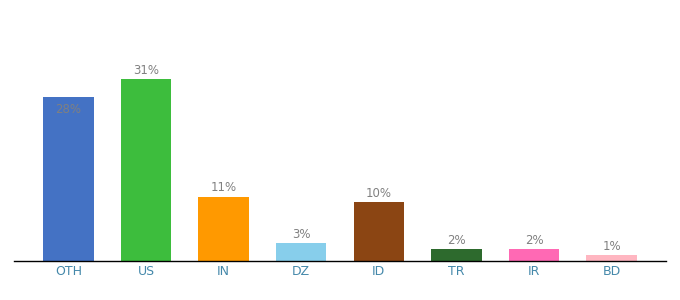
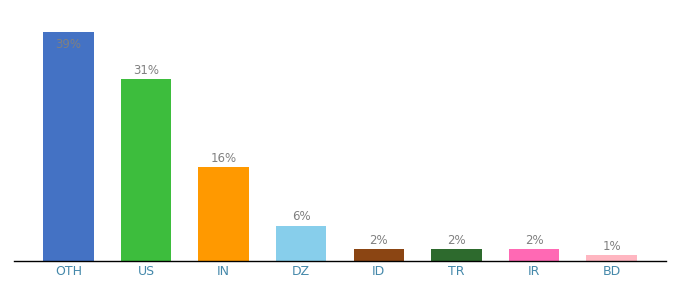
OTH: 28% -> 39%
IN: 11% -> 16%
DZ: 3% -> 6%
ID: 10% -> 2%
